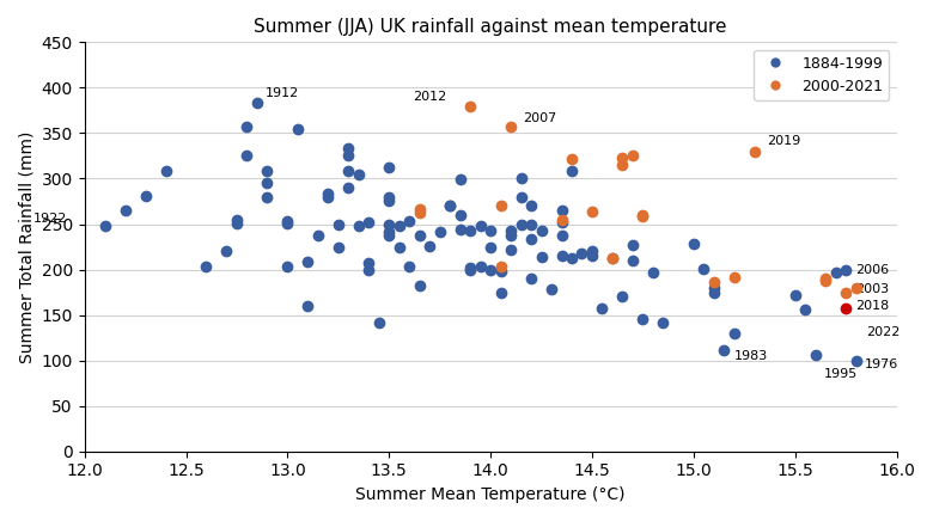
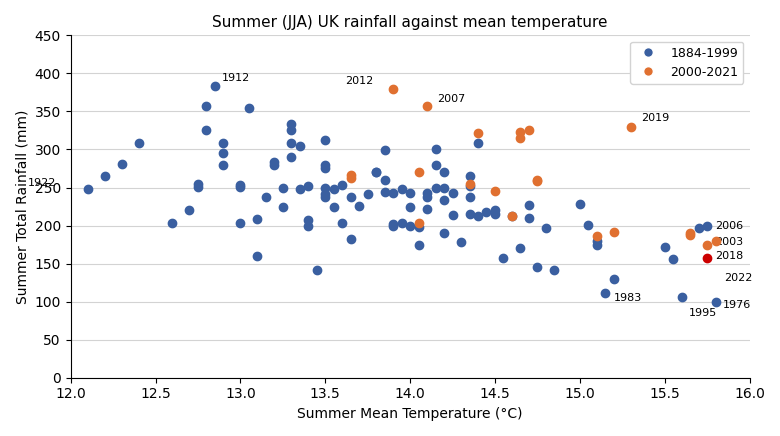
2000-2021/14.5: 264 -> 245
